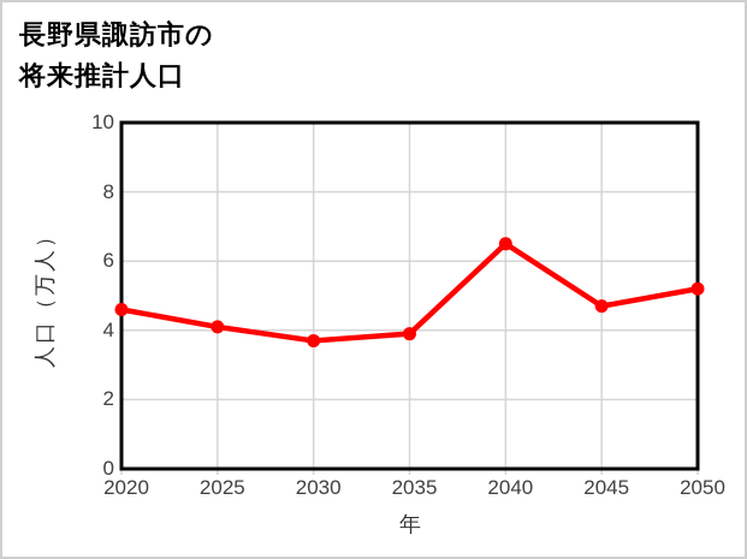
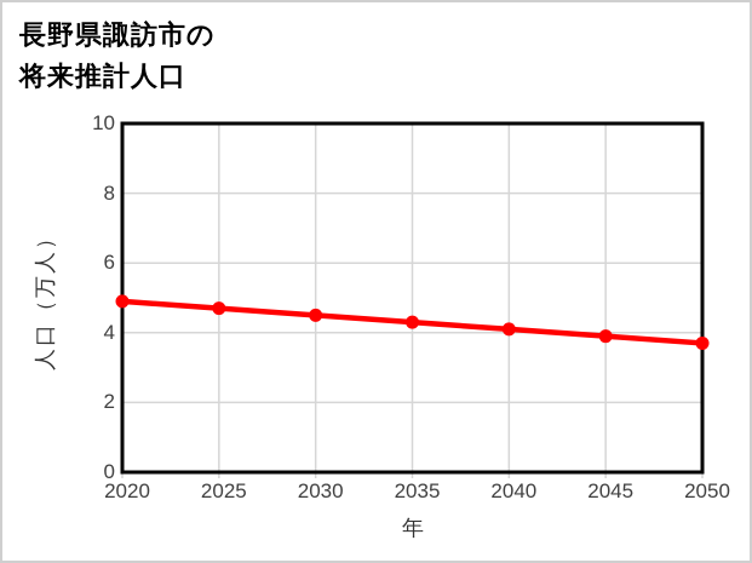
2020: 4.6 -> 4.9
2025: 4.1 -> 4.7
2030: 3.7 -> 4.5
2035: 3.9 -> 4.3
2040: 6.5 -> 4.1
2045: 4.7 -> 3.9
2050: 5.2 -> 3.7
